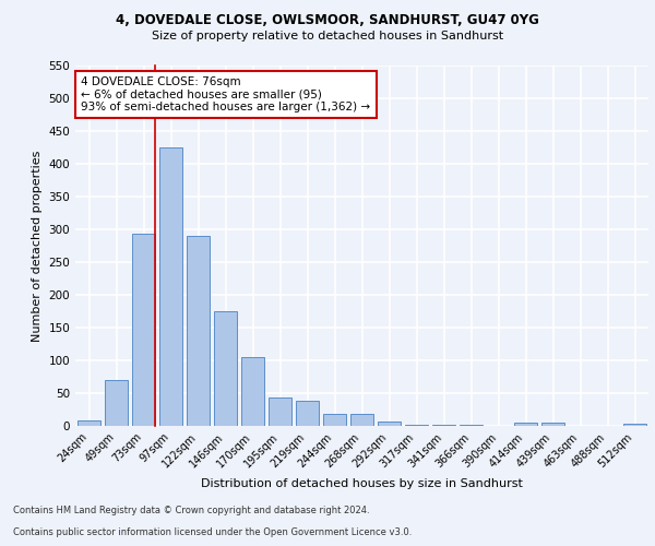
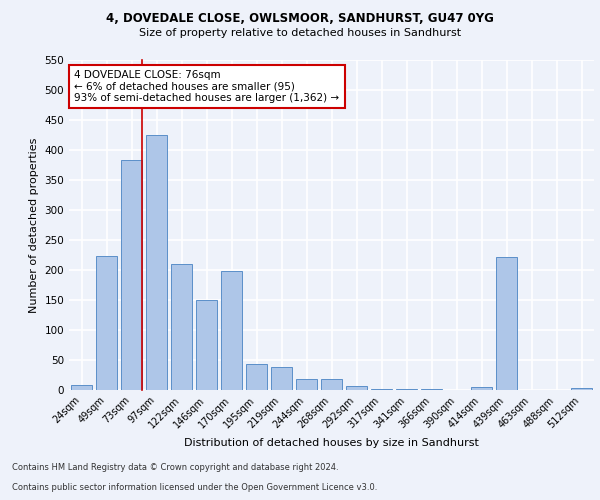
49sqm: 70 -> 224
73sqm: 293 -> 384
122sqm: 290 -> 210
146sqm: 175 -> 150
170sqm: 105 -> 198
439sqm: 5 -> 222
